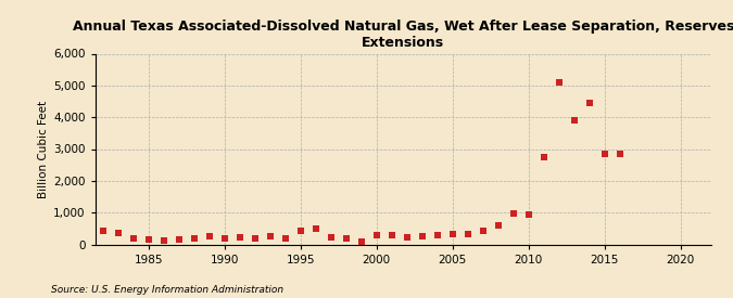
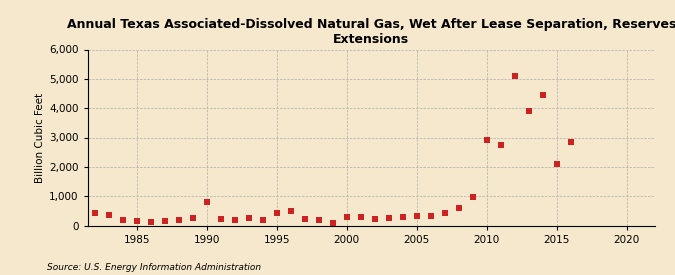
1990: 200 -> 800
2010: 950 -> 2,900
2015: 2,850 -> 2,100
